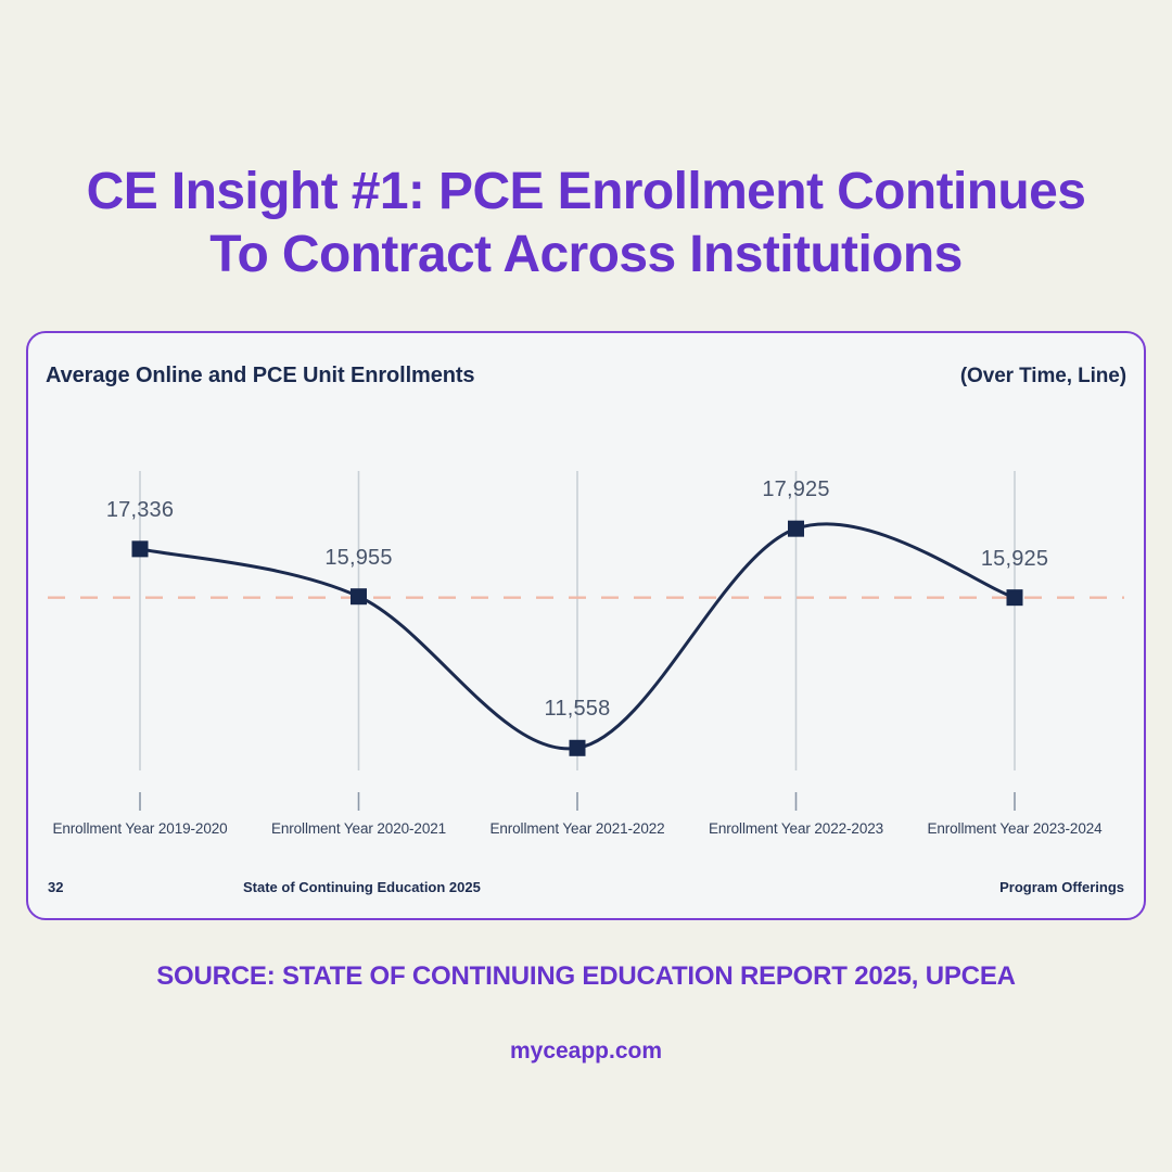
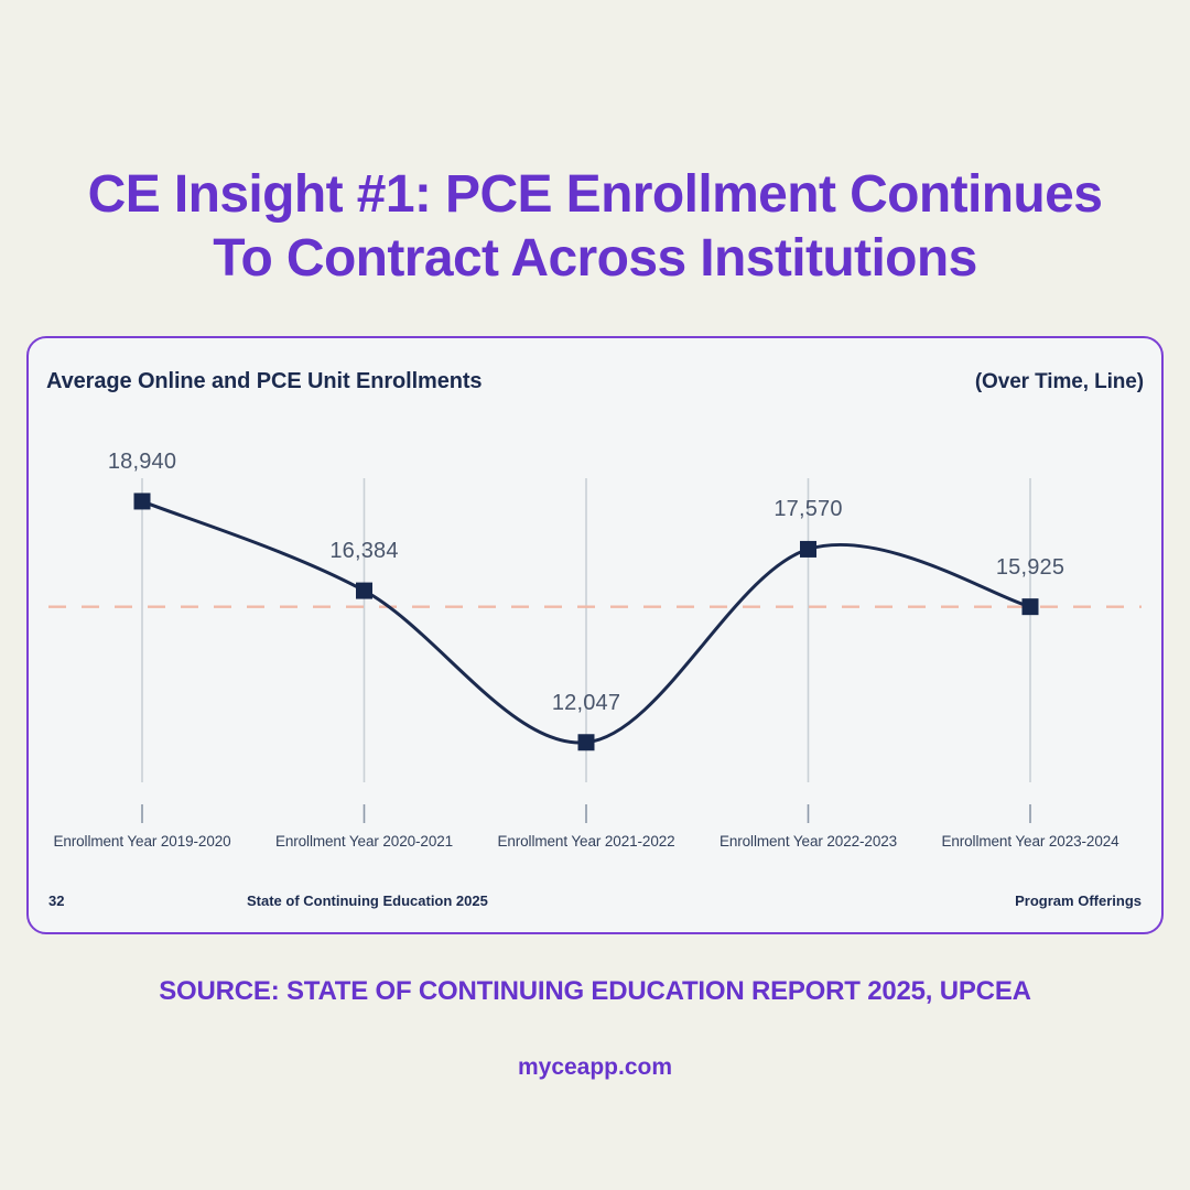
Enrollment Year 2019-2020: 17,336 -> 18,940
Enrollment Year 2020-2021: 15,955 -> 16,384
Enrollment Year 2021-2022: 11,558 -> 12,047
Enrollment Year 2022-2023: 17,925 -> 17,570
